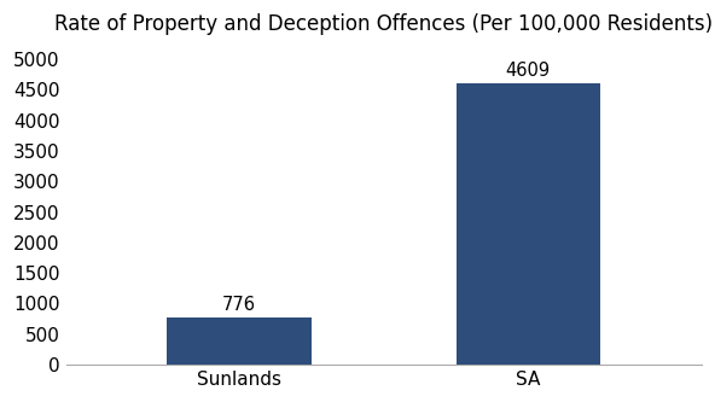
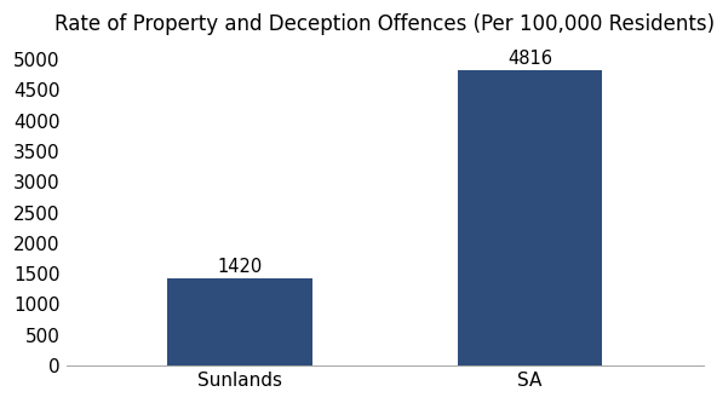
Sunlands: 776 -> 1420
SA: 4609 -> 4816
